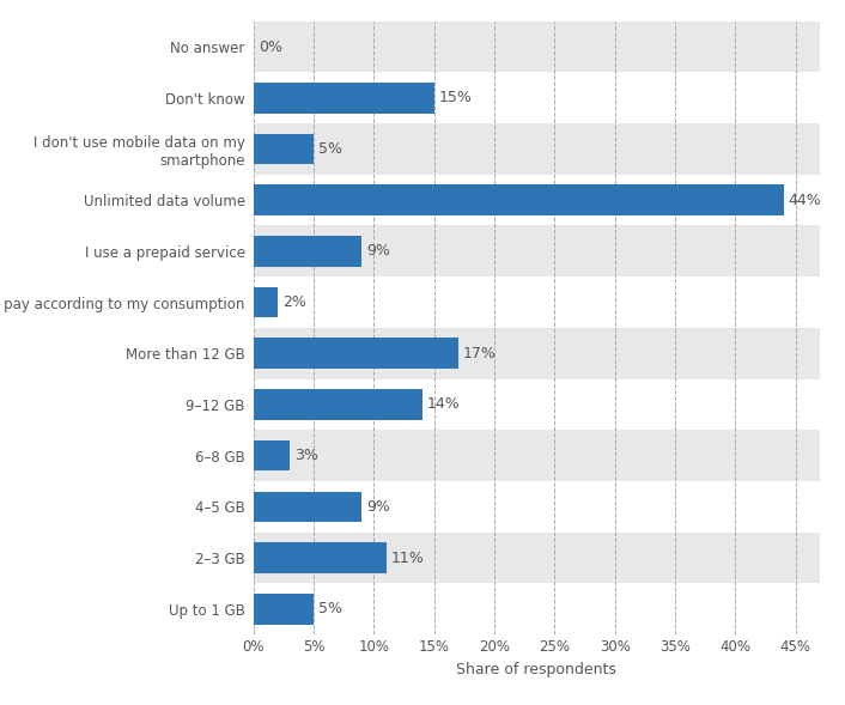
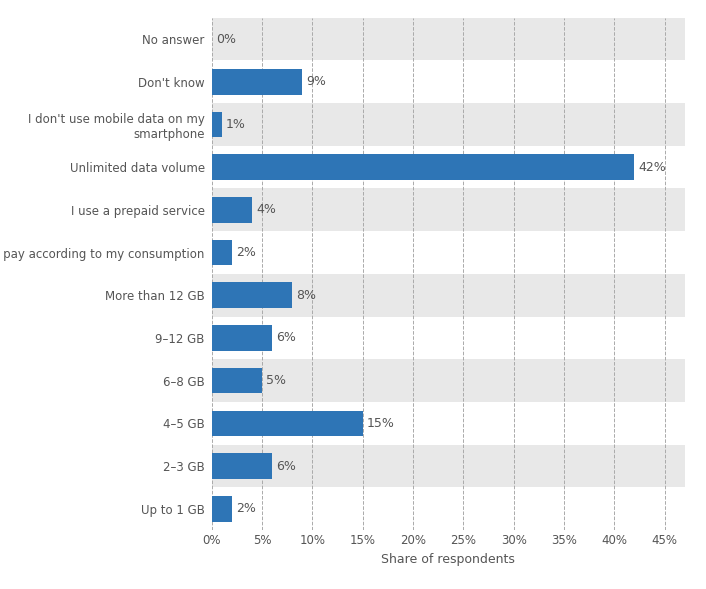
Don't know: 15% -> 9%
I don't use mobile data on my smartphone: 5% -> 1%
Unlimited data volume: 44% -> 42%
I use a prepaid service: 9% -> 4%
More than 12 GB: 17% -> 8%
9–12 GB: 14% -> 6%
6–8 GB: 3% -> 5%
4–5 GB: 9% -> 15%
2–3 GB: 11% -> 6%
Up to 1 GB: 5% -> 2%
